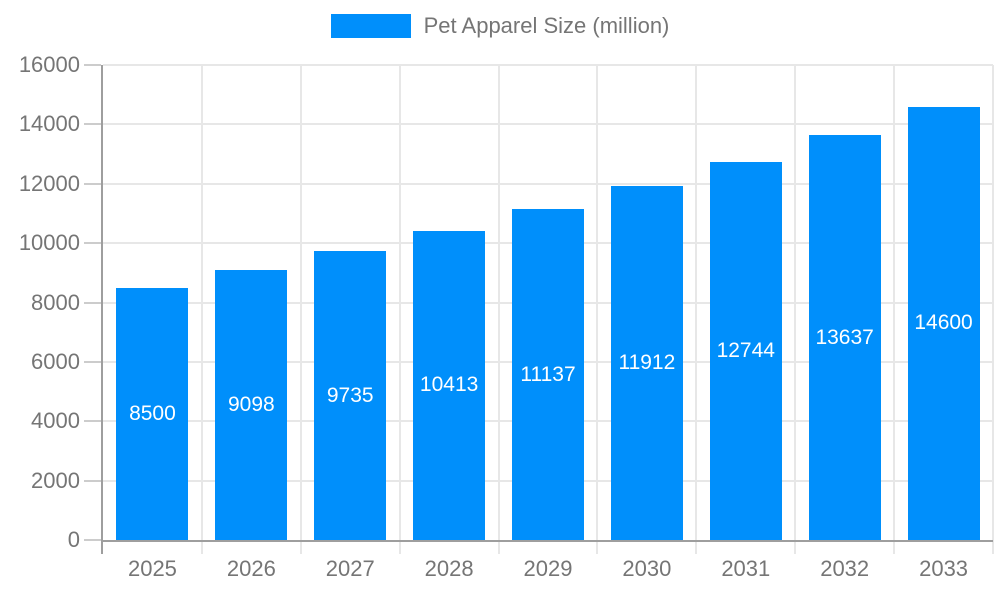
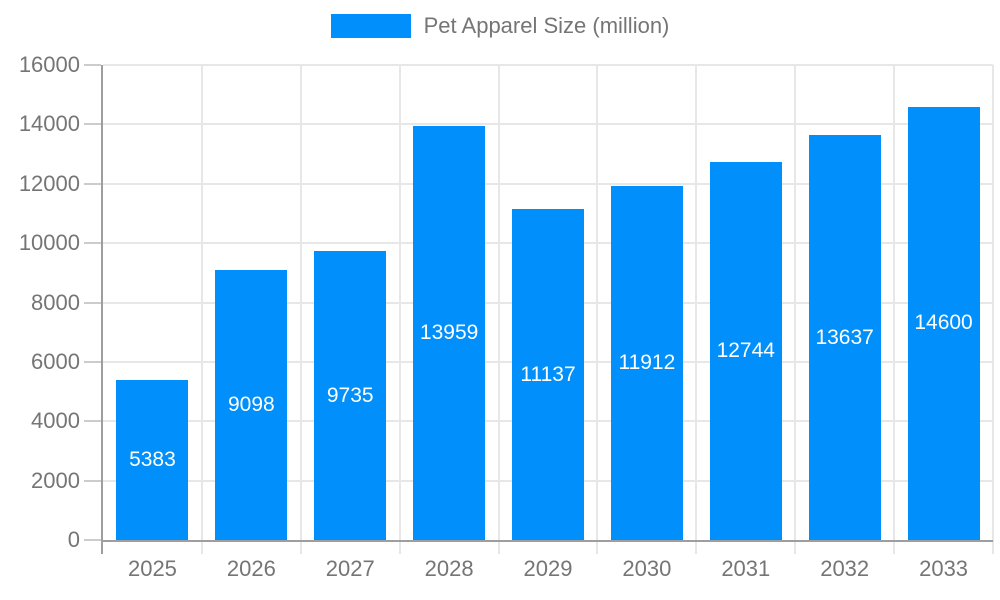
2025: 8500 -> 5383
2028: 10413 -> 13959
